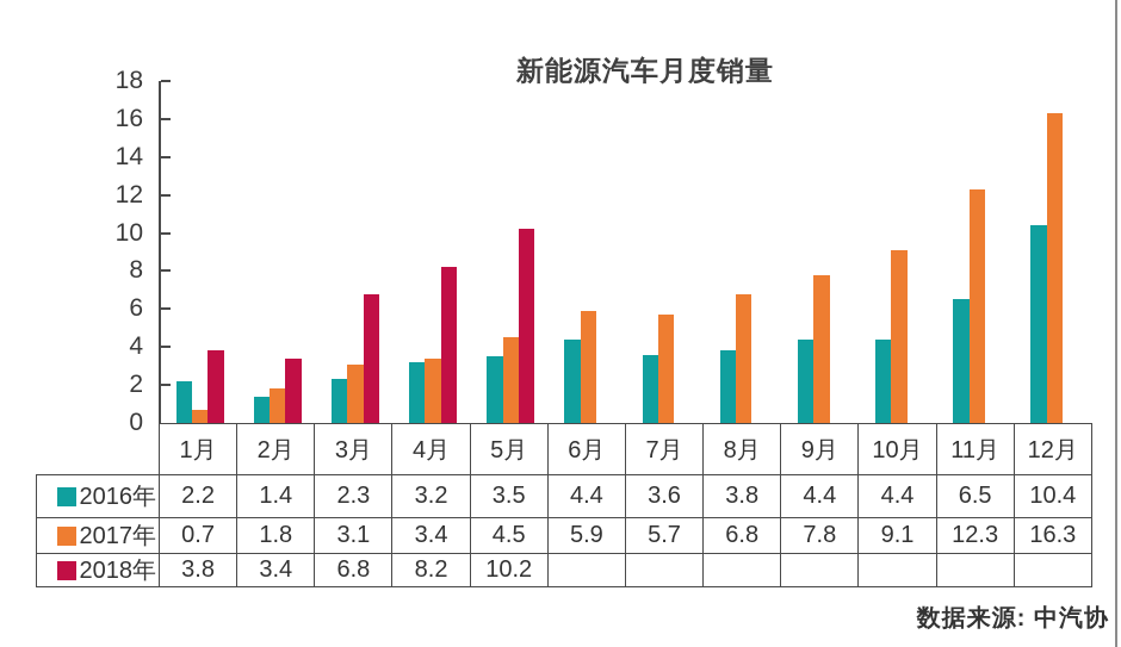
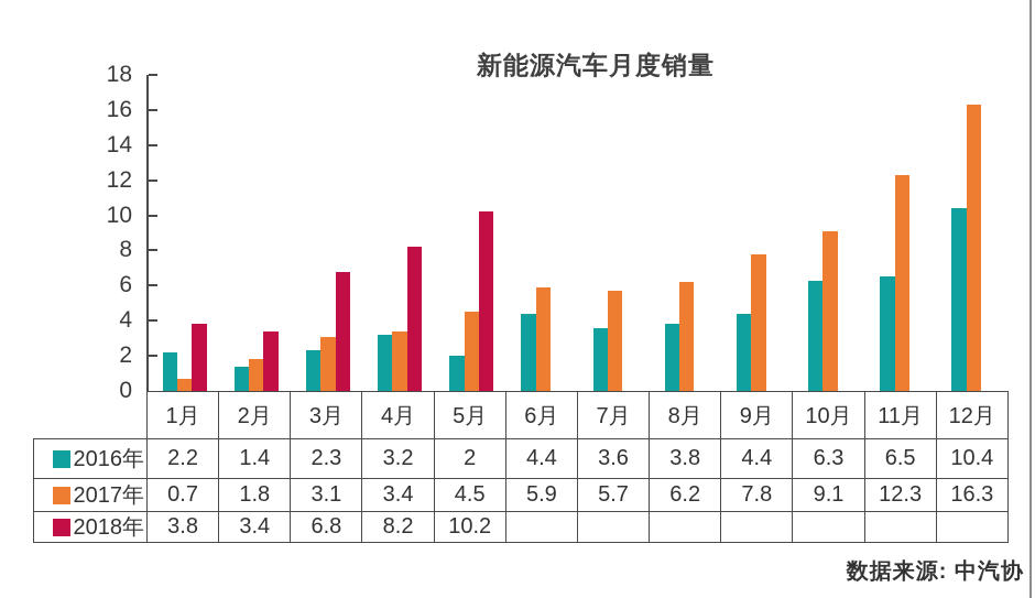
2016年/5月: 3.5 -> 2
2017年/8月: 6.8 -> 6.2
2016年/10月: 4.4 -> 6.3
